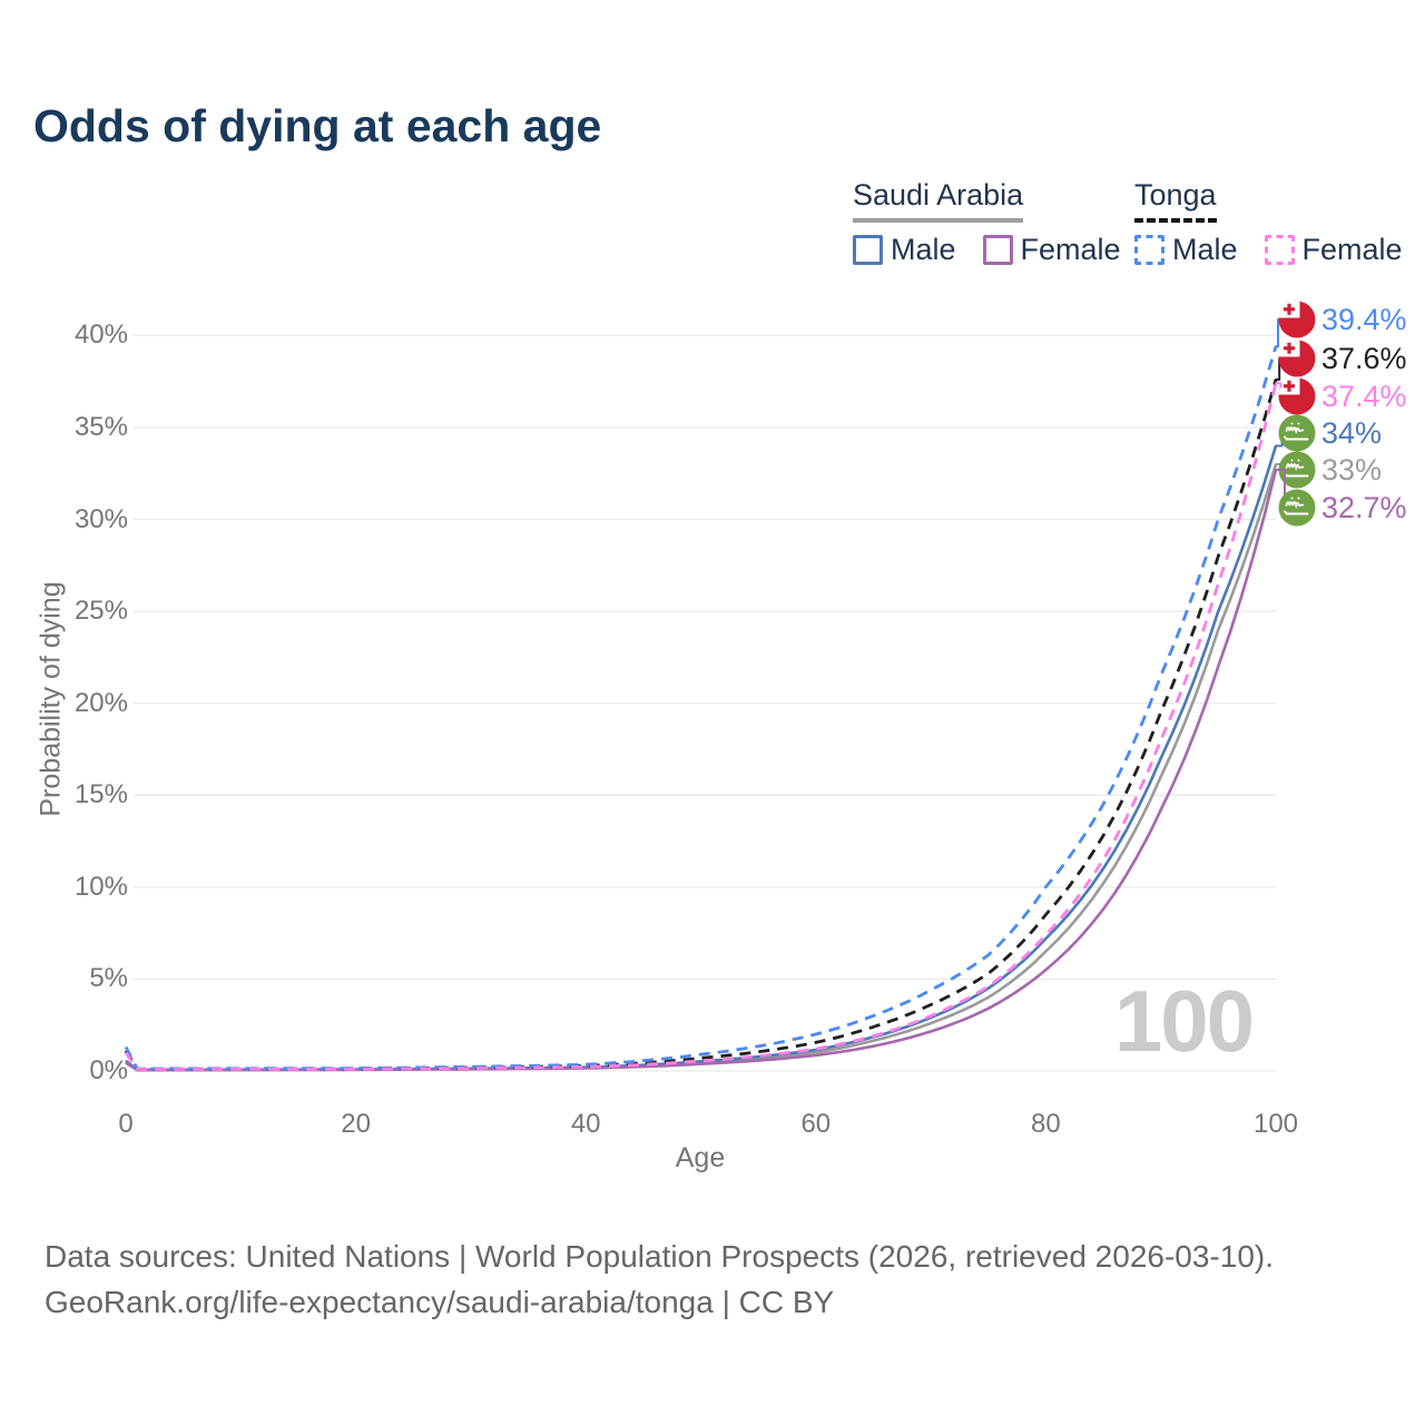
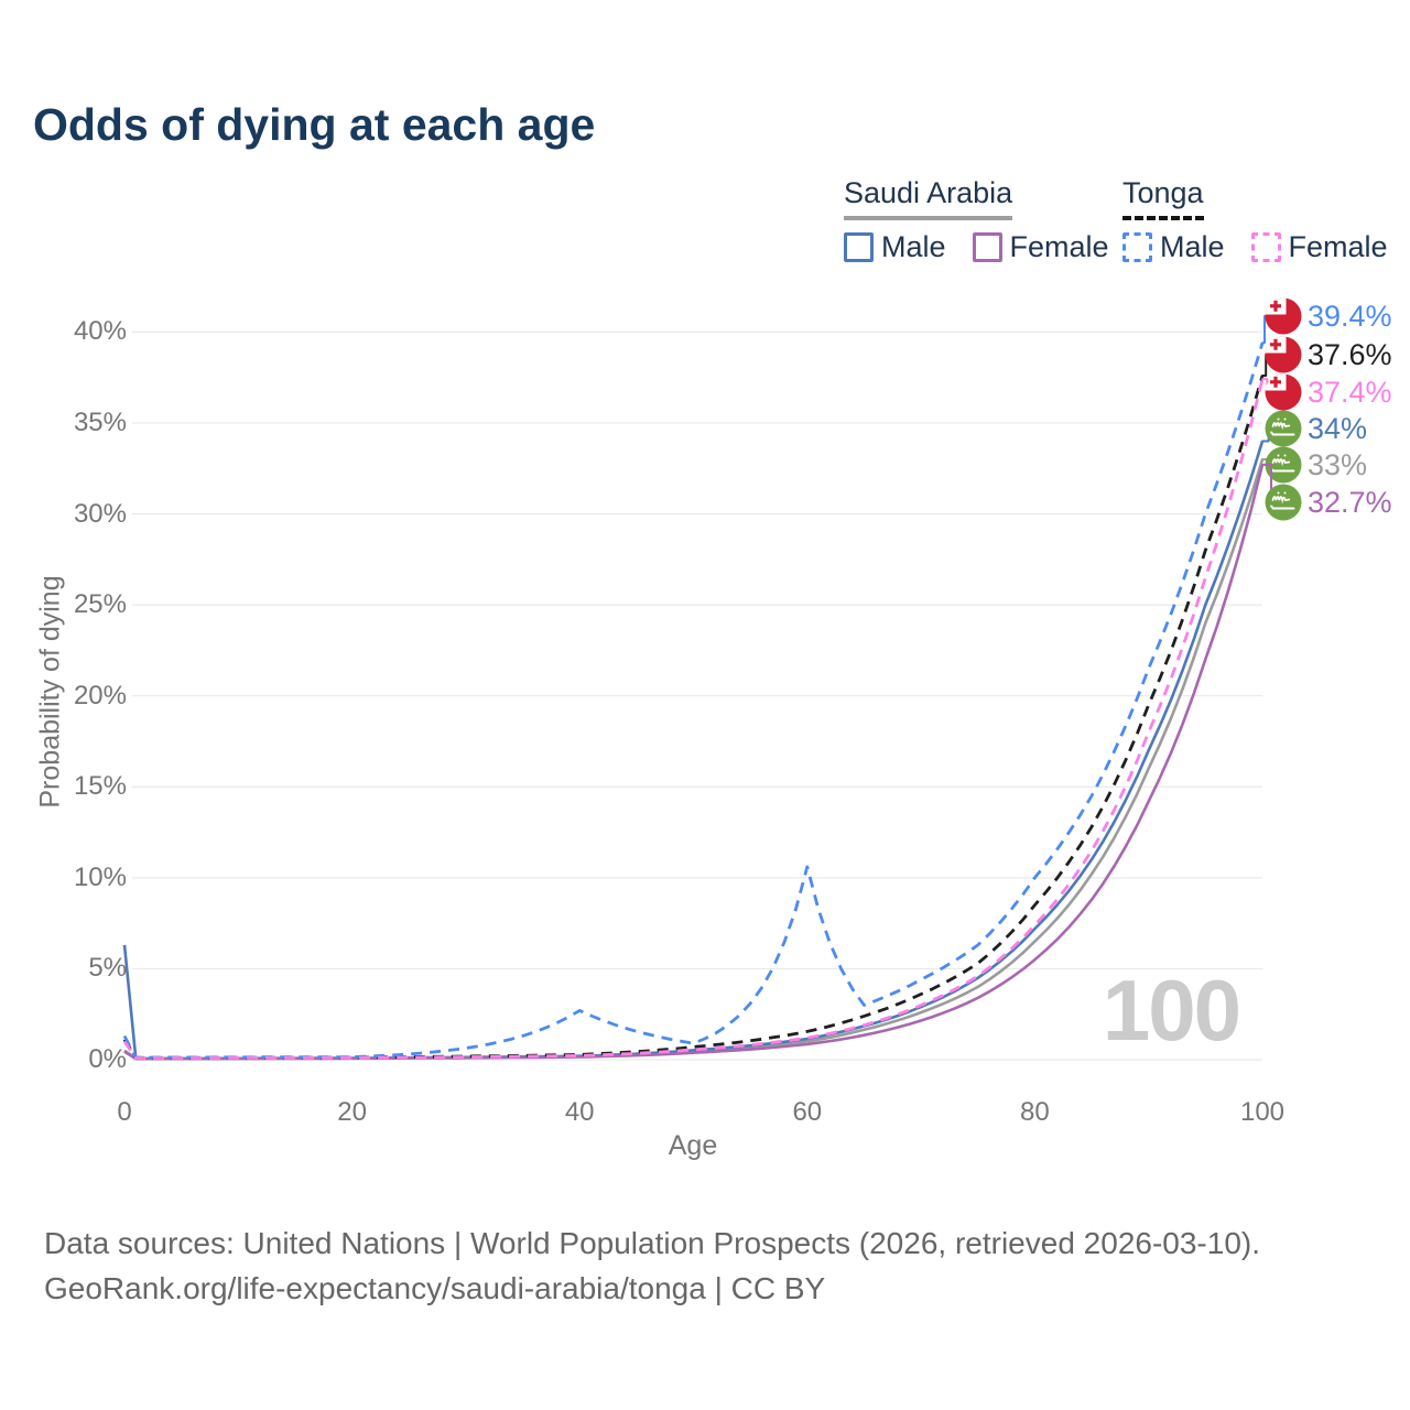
Saudi Arabia Male/0: 0.6% -> 6.3%
Tonga Male/40: 0.3% -> 2.7%
Tonga Male/60: 2.0% -> 10.6%
